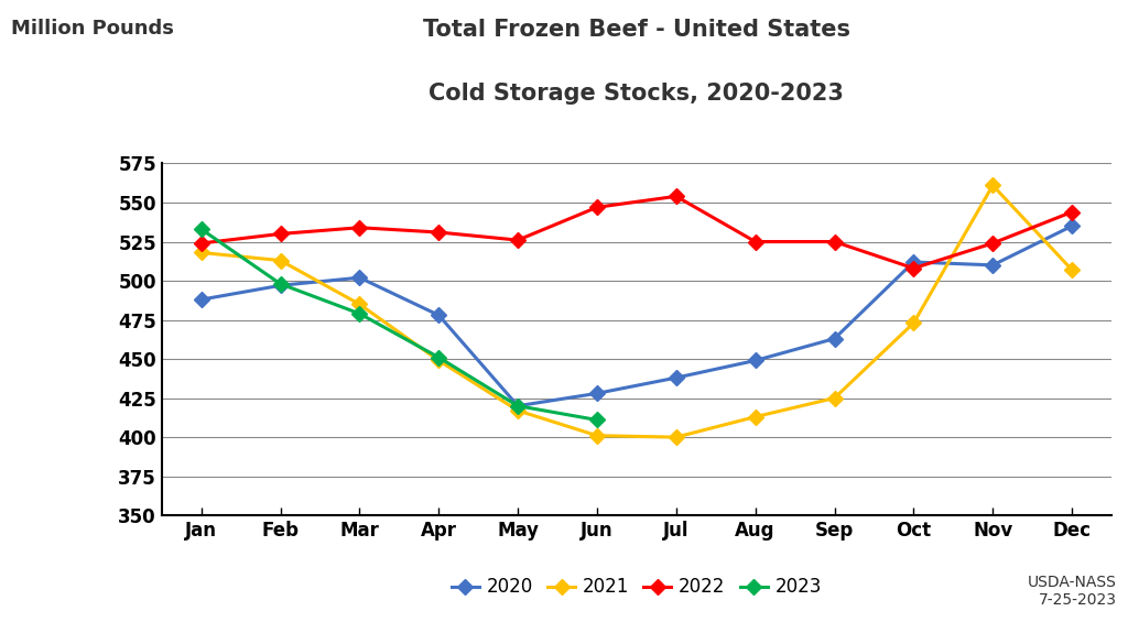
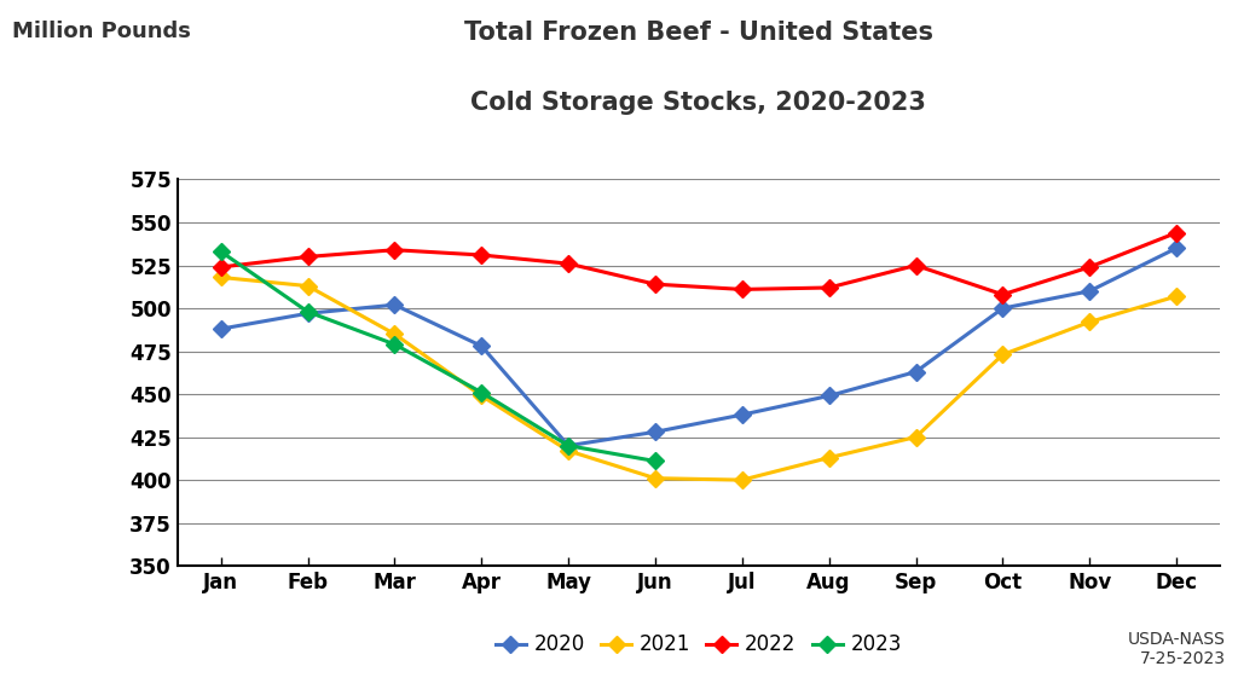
2022/Jun: 547 -> 514
2022/Jul: 554 -> 511
2022/Aug: 525 -> 512
2020/Oct: 512 -> 500
2021/Nov: 561 -> 492
